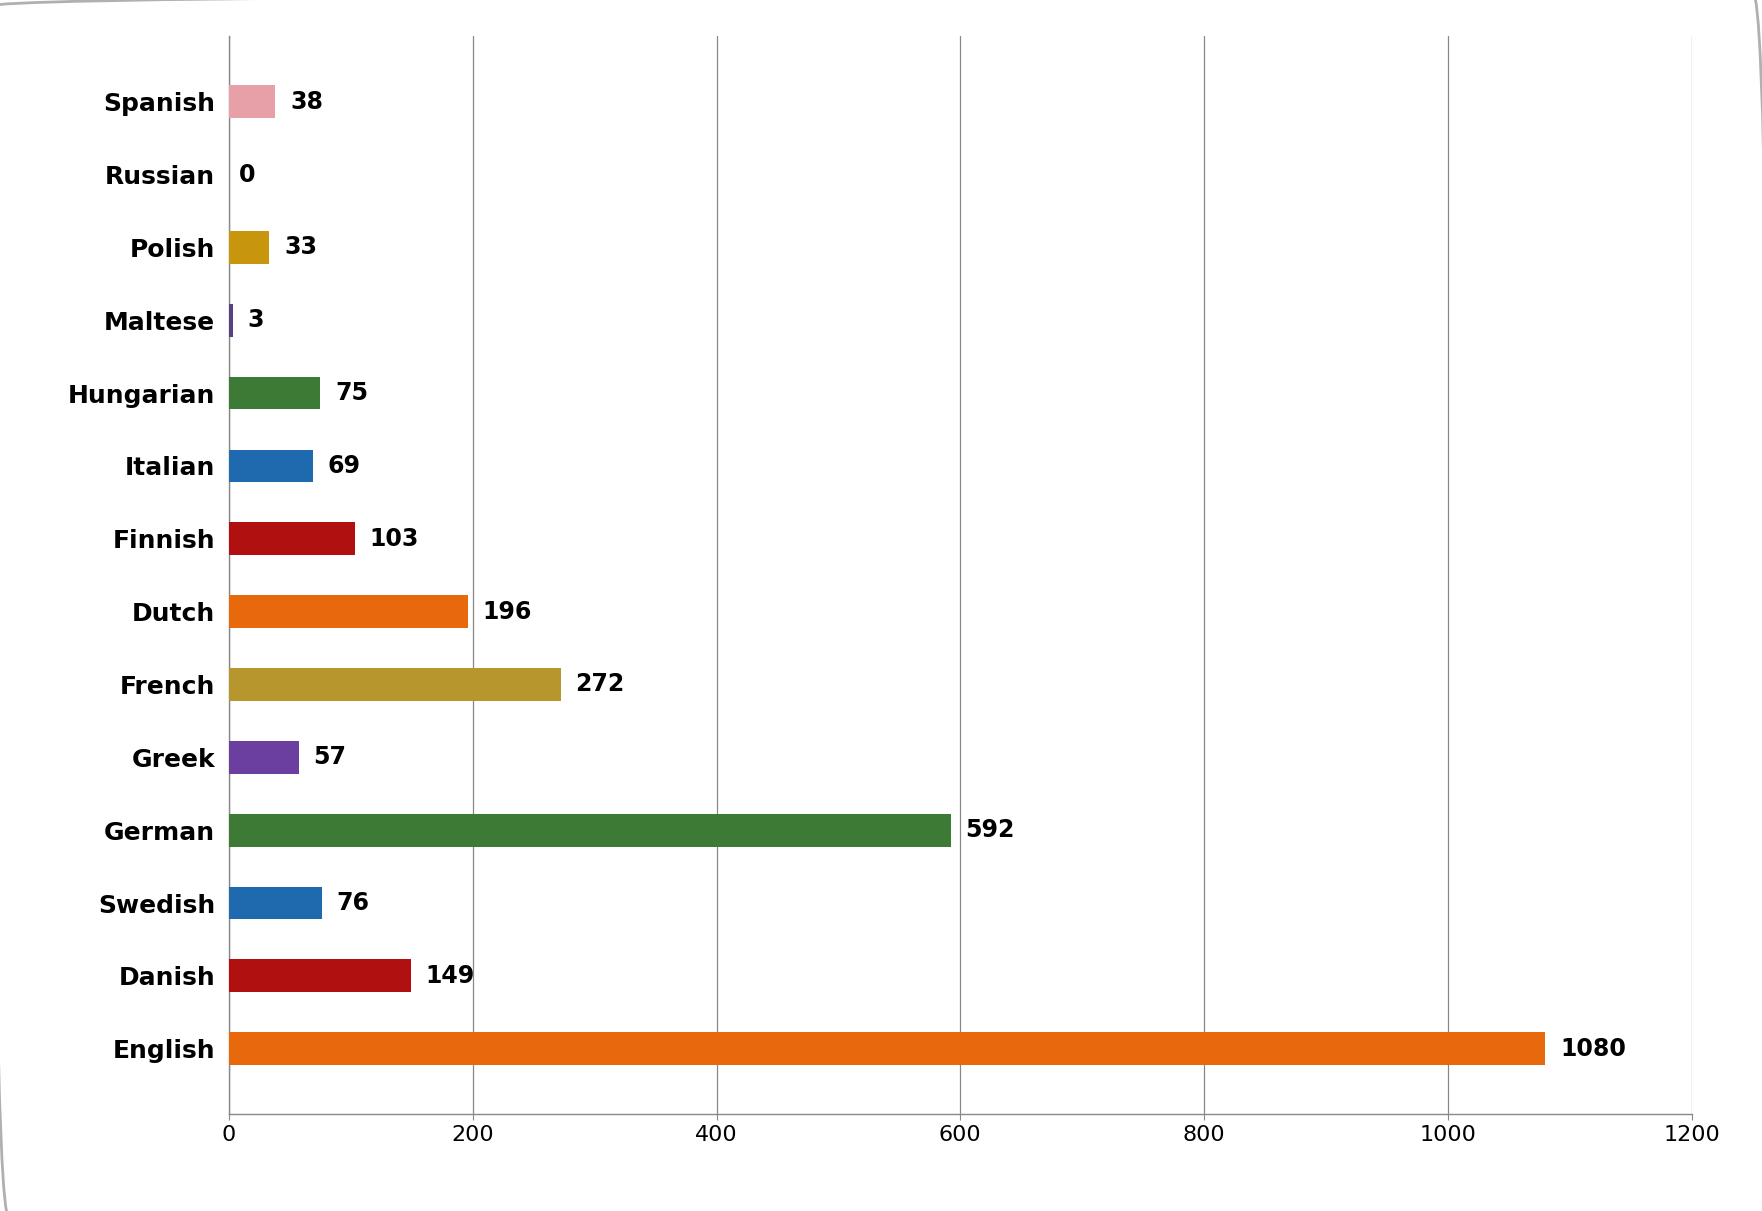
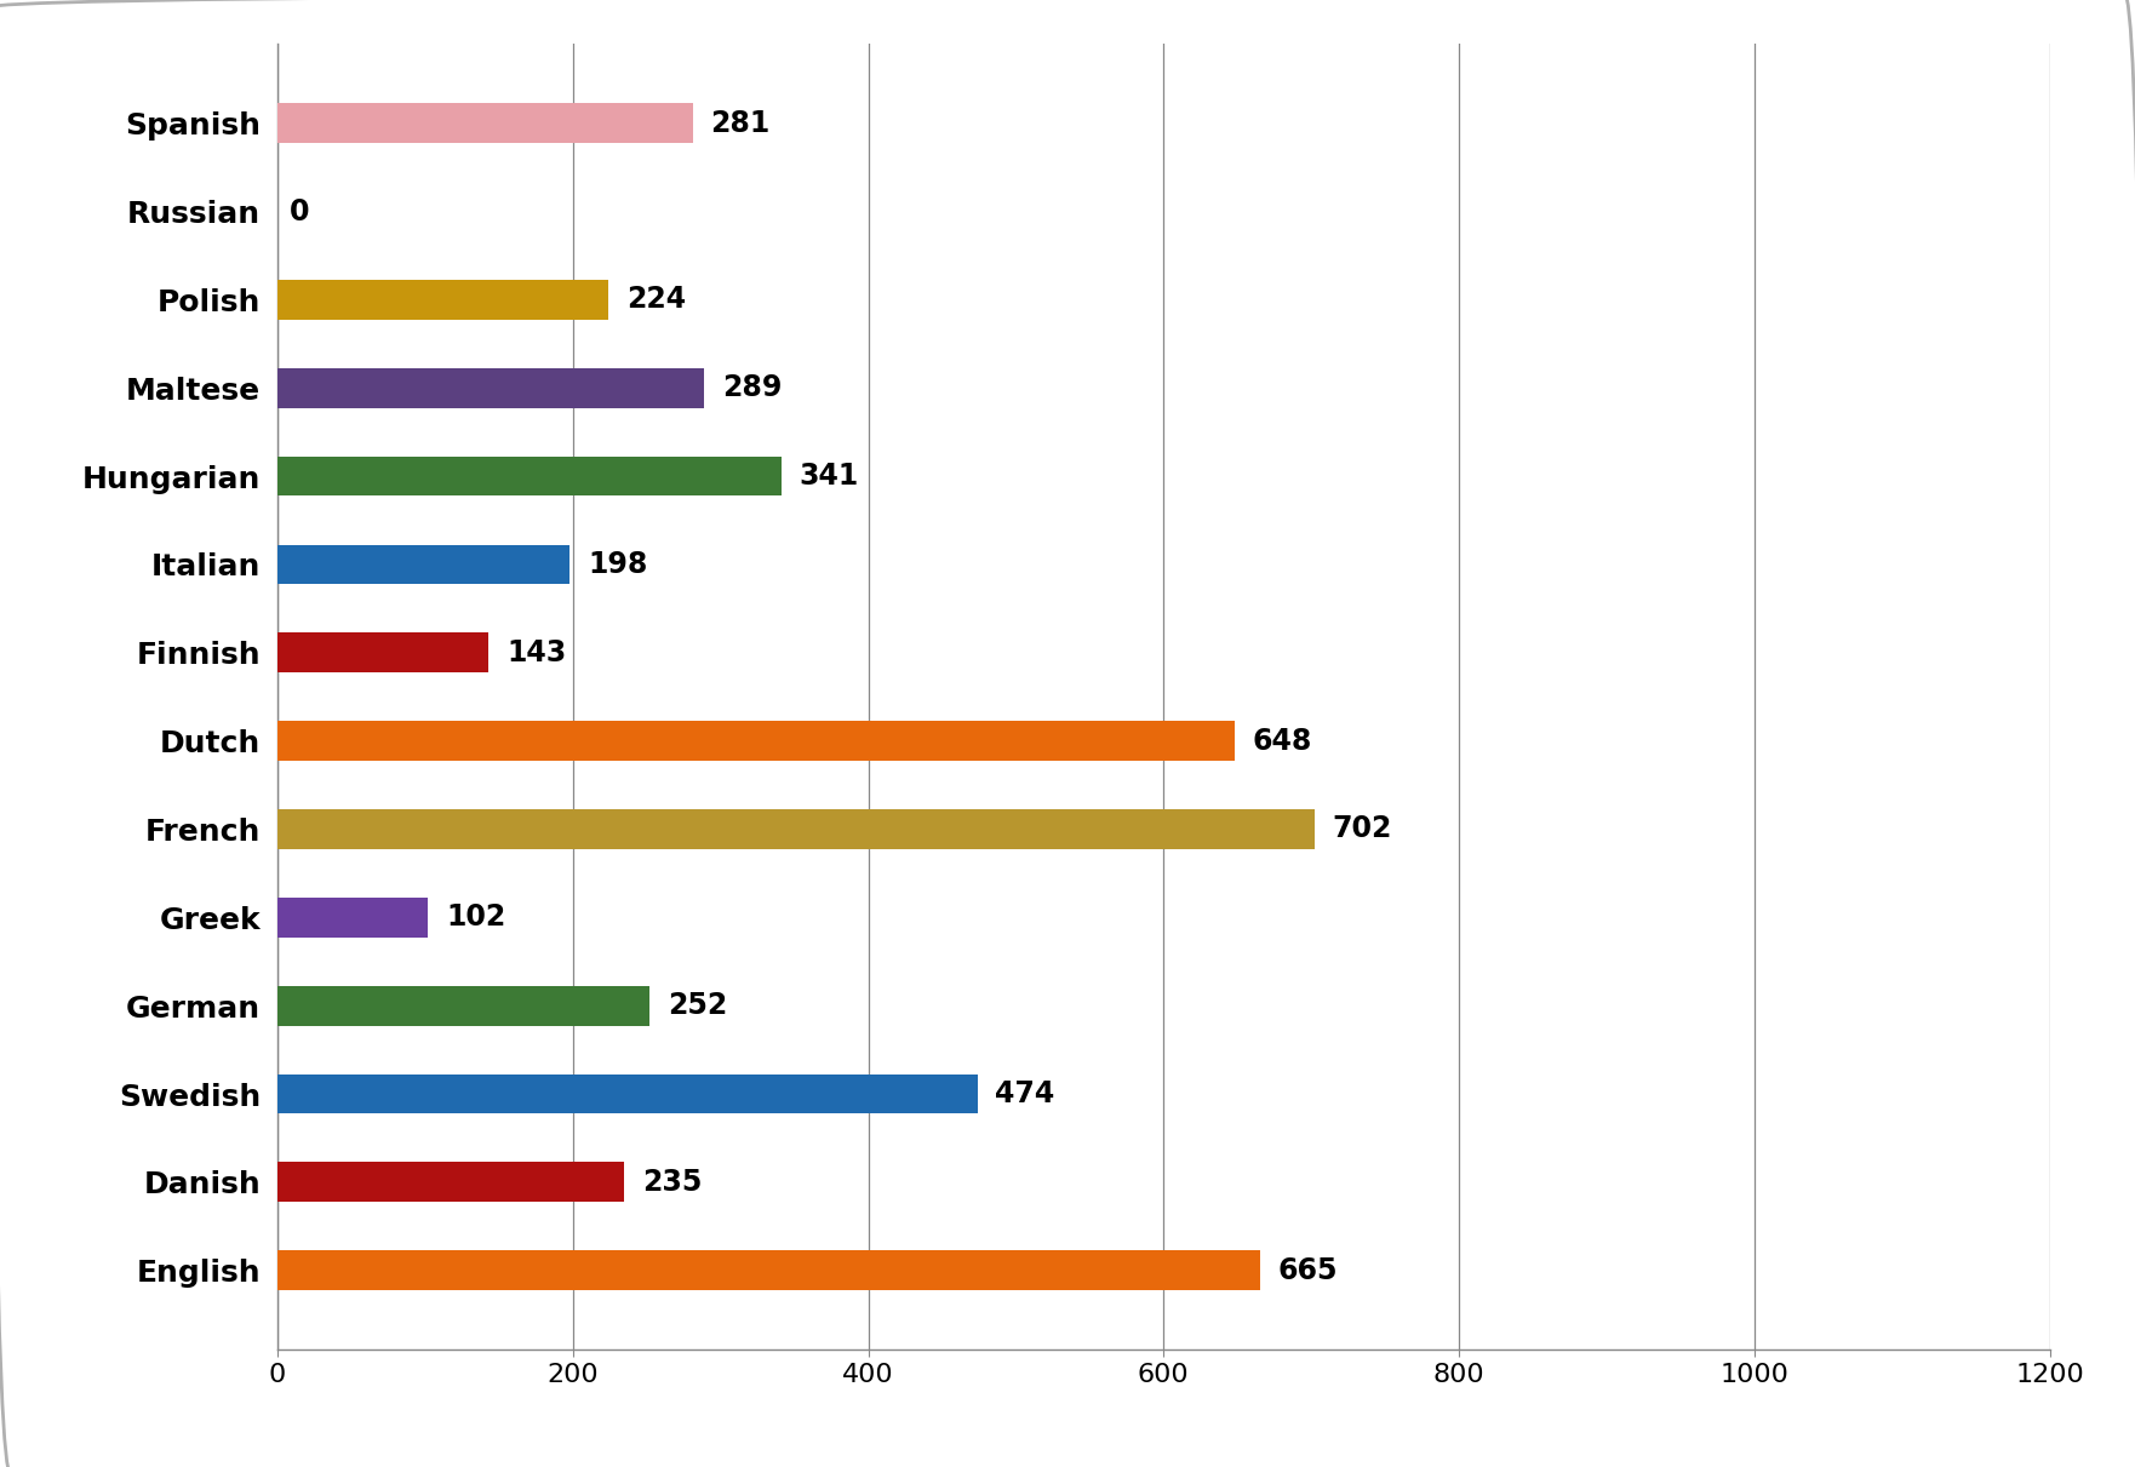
Spanish: 38 -> 281
Polish: 33 -> 224
Maltese: 3 -> 289
Hungarian: 75 -> 341
Italian: 69 -> 198
Finnish: 103 -> 143
Dutch: 196 -> 648
French: 272 -> 702
Greek: 57 -> 102
German: 592 -> 252
Swedish: 76 -> 474
Danish: 149 -> 235
English: 1080 -> 665
